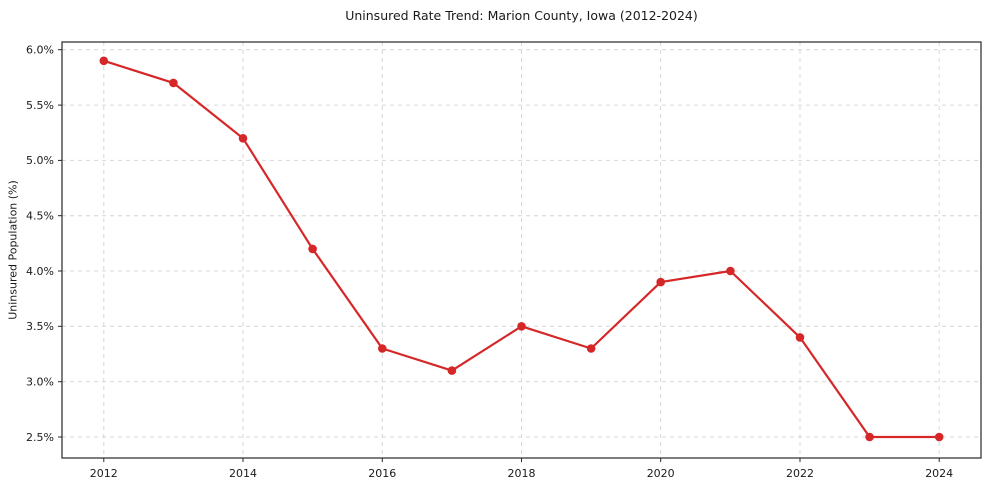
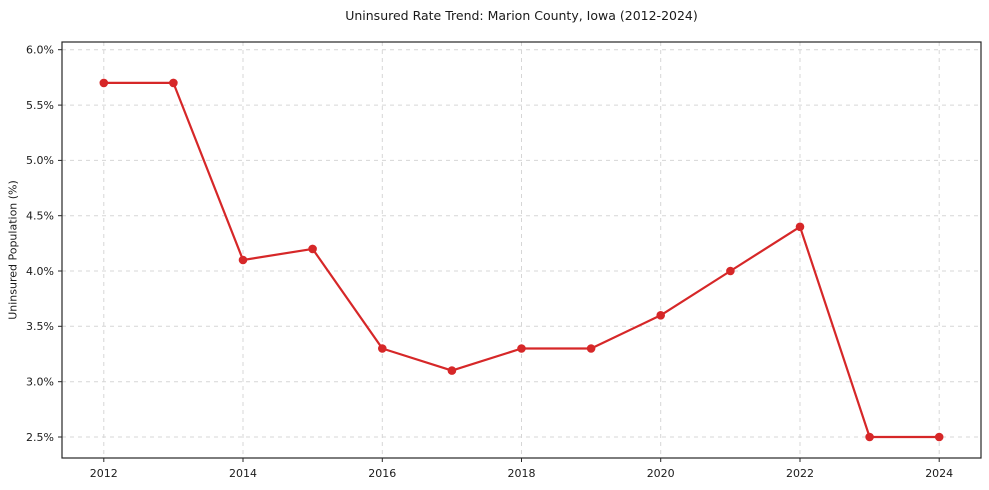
2012: 5.9% -> 5.7%
2014: 5.2% -> 4.1%
2018: 3.5% -> 3.3%
2020: 3.9% -> 3.6%
2022: 3.4% -> 4.4%
